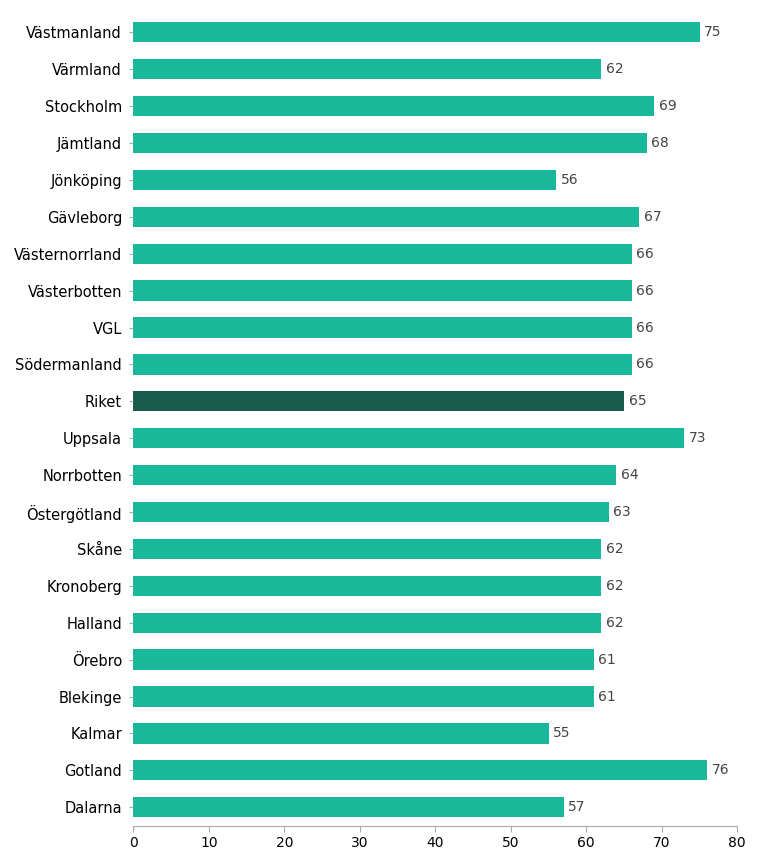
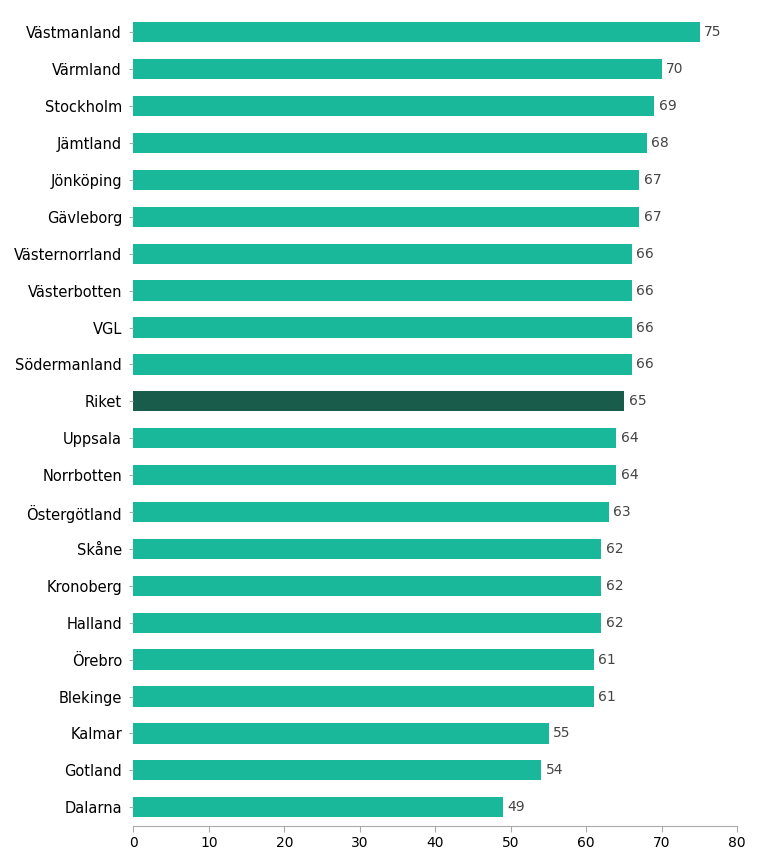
Värmland: 62 -> 70
Jönköping: 56 -> 67
Uppsala: 73 -> 64
Gotland: 76 -> 54
Dalarna: 57 -> 49
